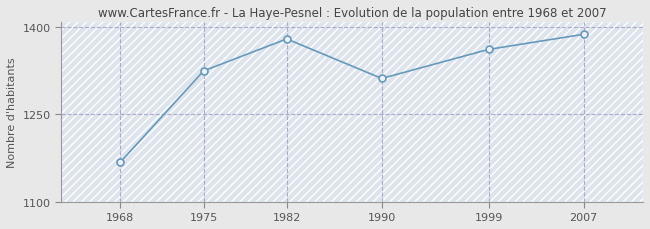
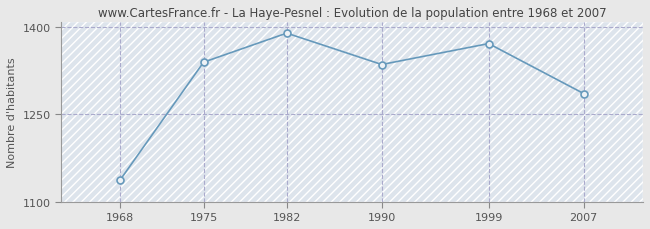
1968: 1168 -> 1138
1975: 1325 -> 1340
1982: 1380 -> 1390
1990: 1312 -> 1336
1999: 1362 -> 1372
2007: 1388 -> 1286
